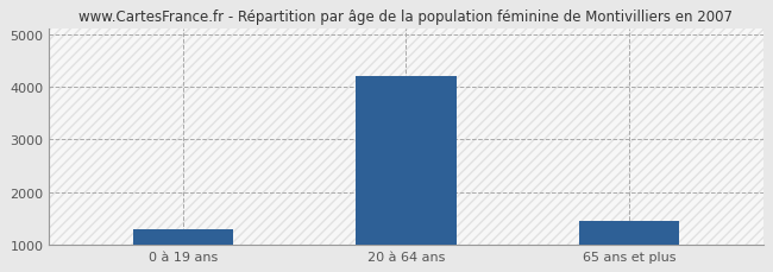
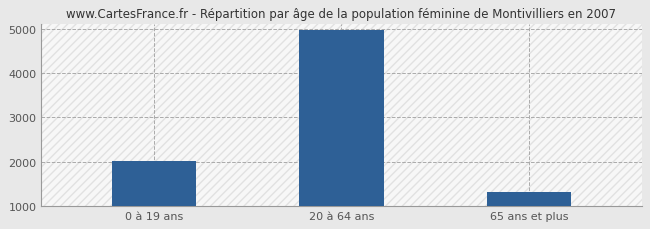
0 à 19 ans: 1300 -> 2020
20 à 64 ans: 4200 -> 4970
65 ans et plus: 1450 -> 1310
